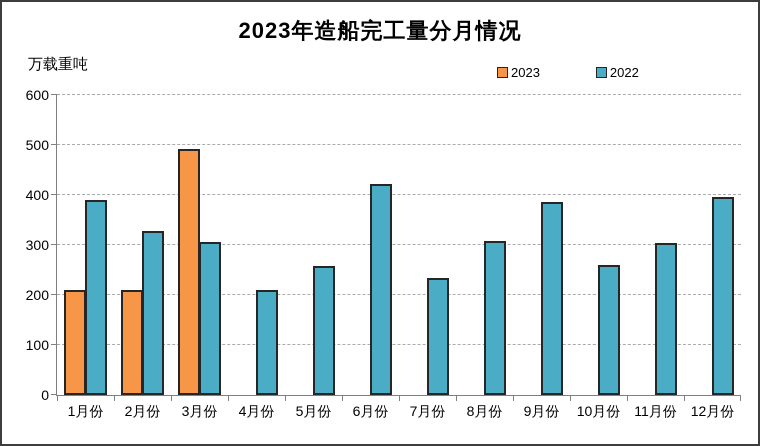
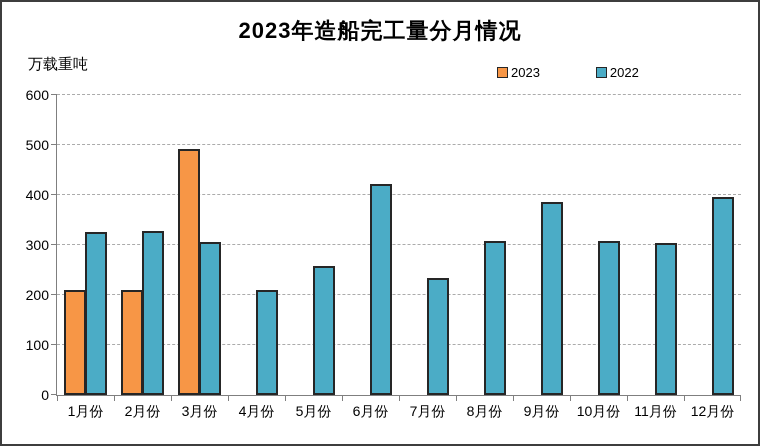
2022/1月份: 390 -> 320
2022/10月份: 260 -> 310
